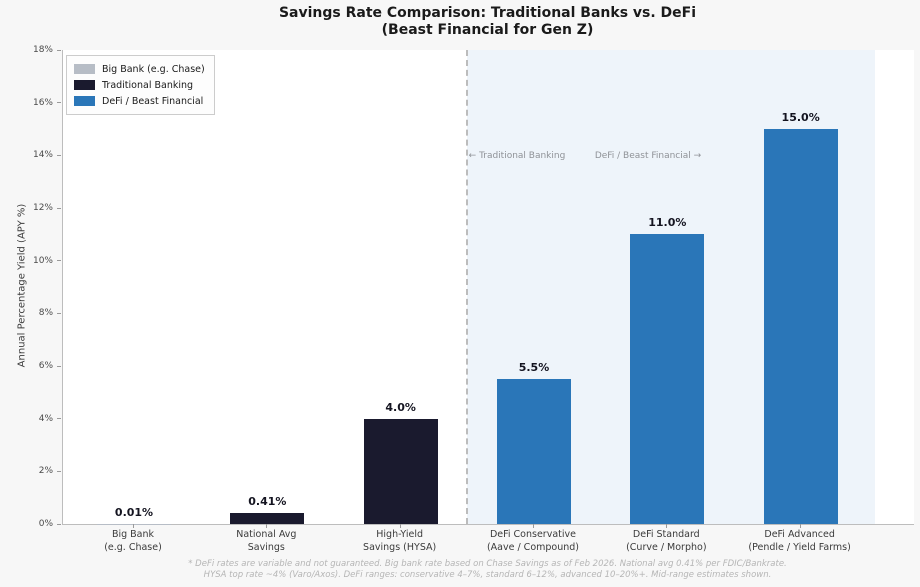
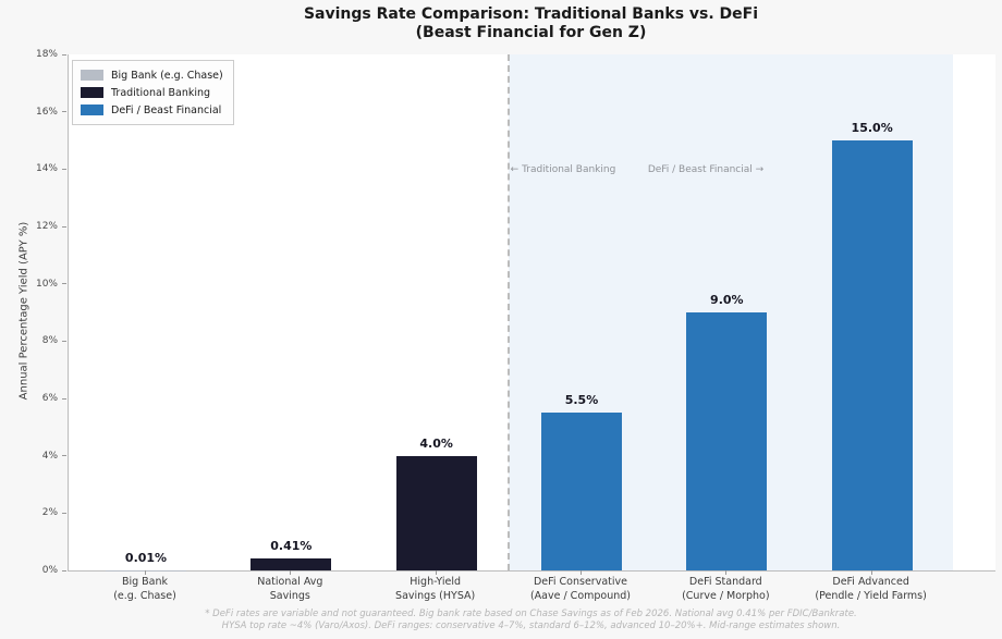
DeFi Standard (Curve / Morpho): 11.0% -> 9.0%
